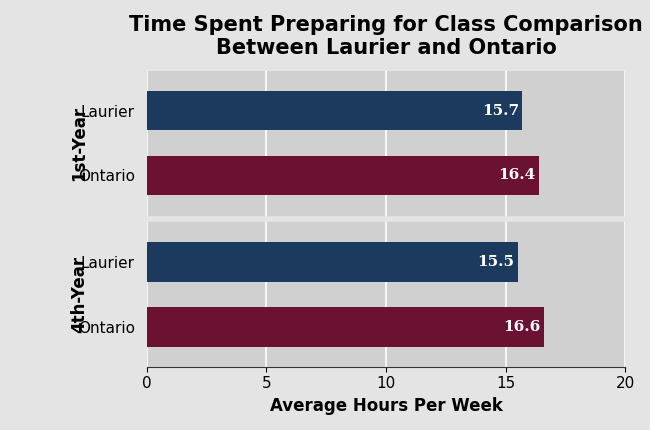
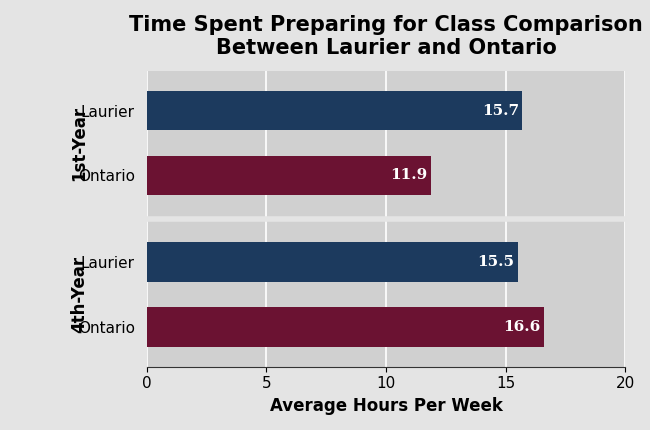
Ontario: 16.4 -> 11.9
